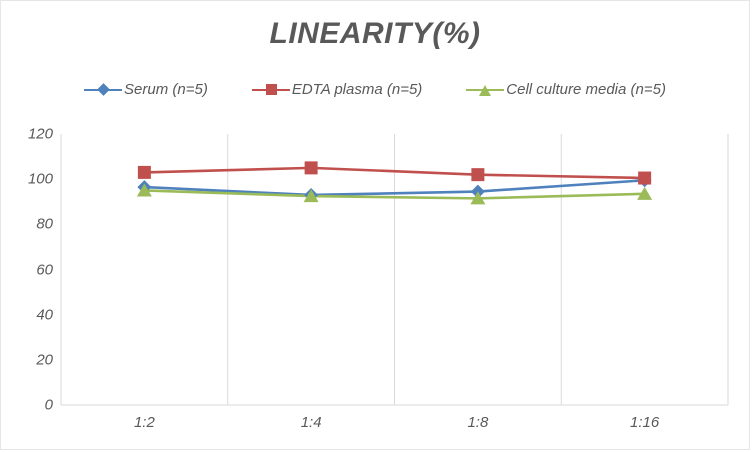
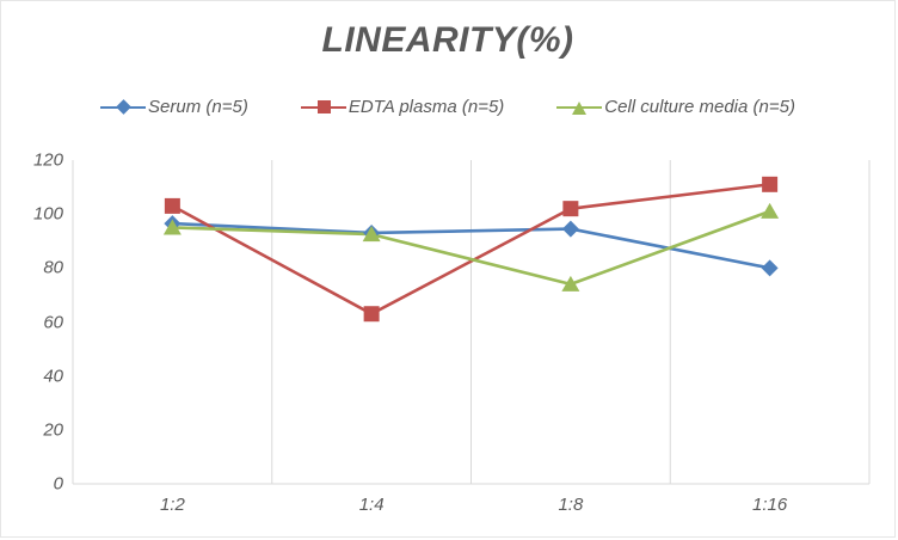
EDTA plasma (n=5)/1:4: 105 -> 63
Cell culture media (n=5)/1:8: 92 -> 74
Serum (n=5)/1:16: 100 -> 80
EDTA plasma (n=5)/1:16: 100 -> 111
Cell culture media (n=5)/1:16: 94 -> 101
